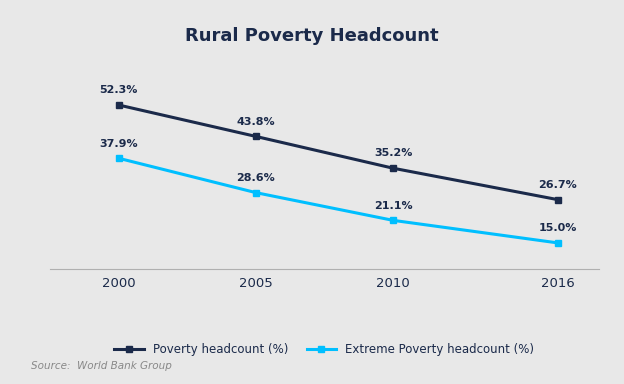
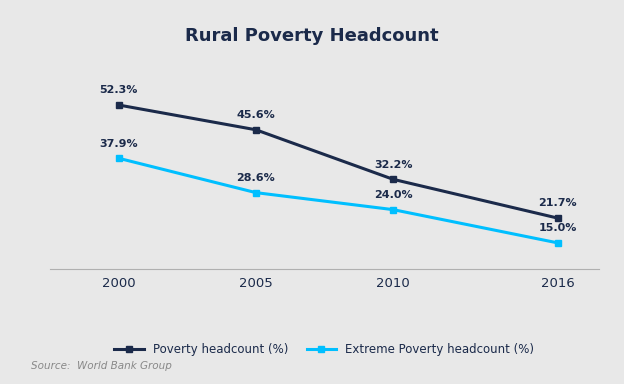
Poverty headcount (%)/2005: 43.8% -> 45.6%
Poverty headcount (%)/2010: 35.2% -> 32.2%
Extreme Poverty headcount (%)/2010: 21.1% -> 24.0%
Poverty headcount (%)/2016: 26.7% -> 21.7%
